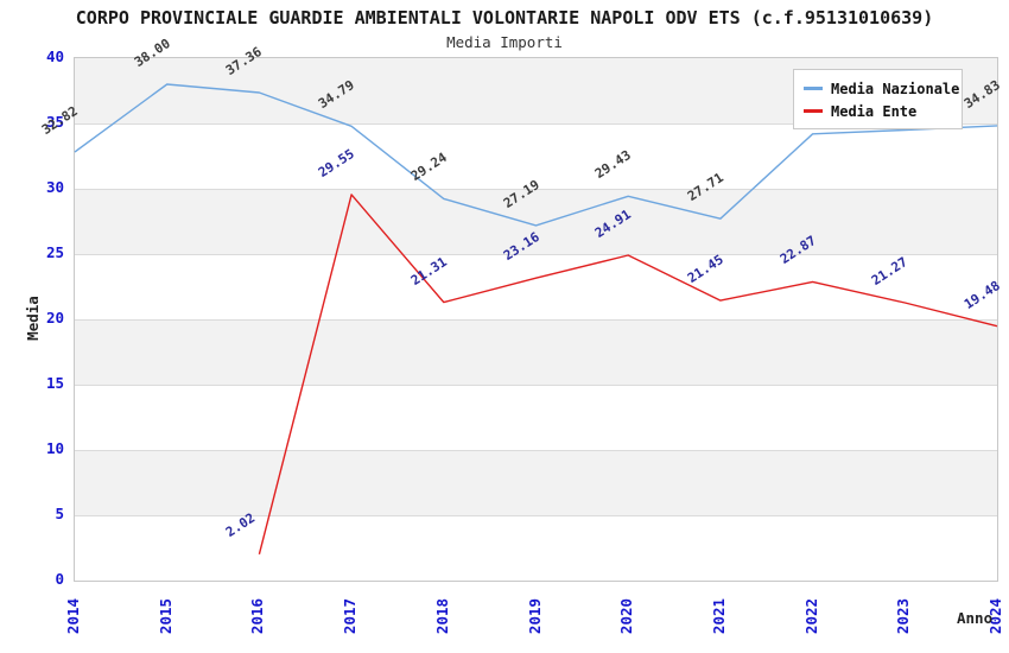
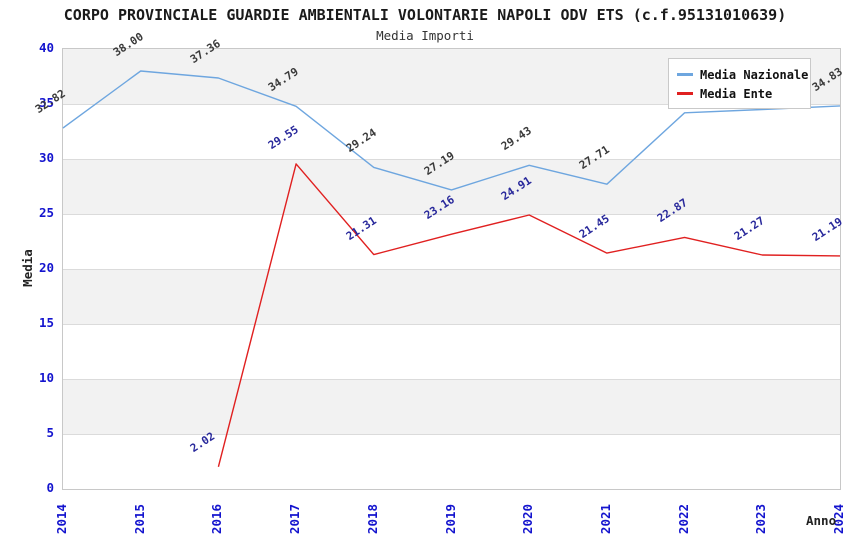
Media Ente/2024: 19.48 -> 21.19
